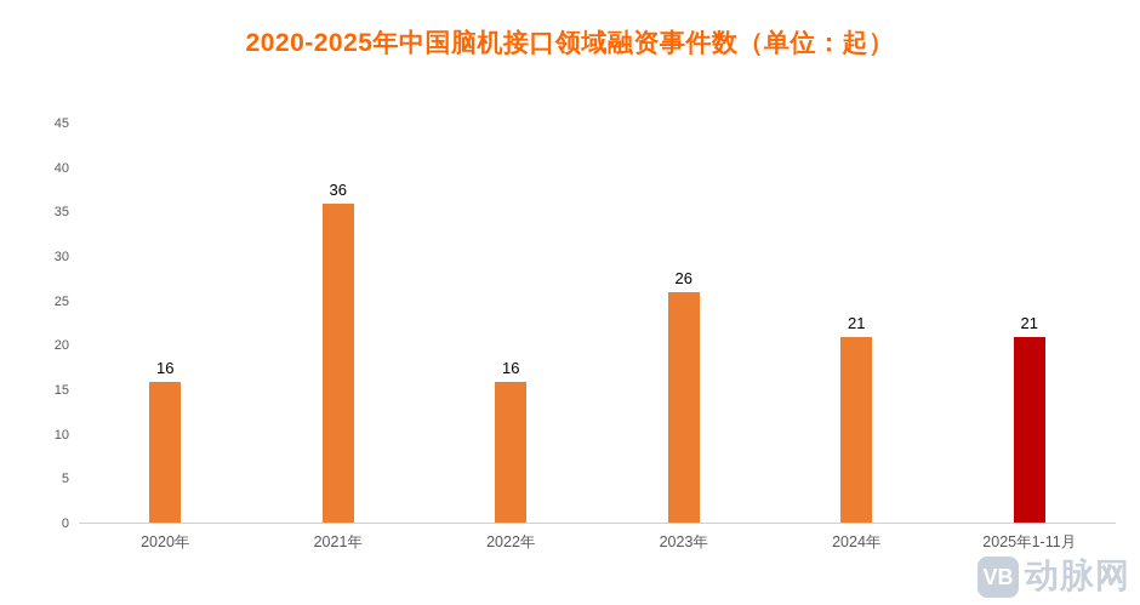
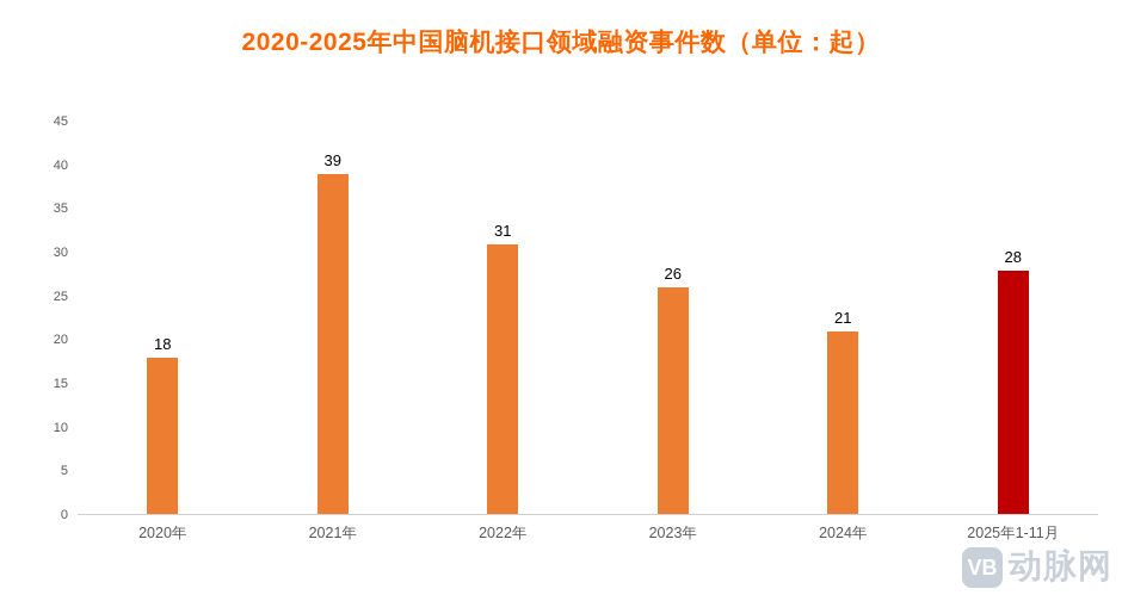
2020年: 16 -> 18
2021年: 36 -> 39
2022年: 16 -> 31
2025年1-11月: 21 -> 28
